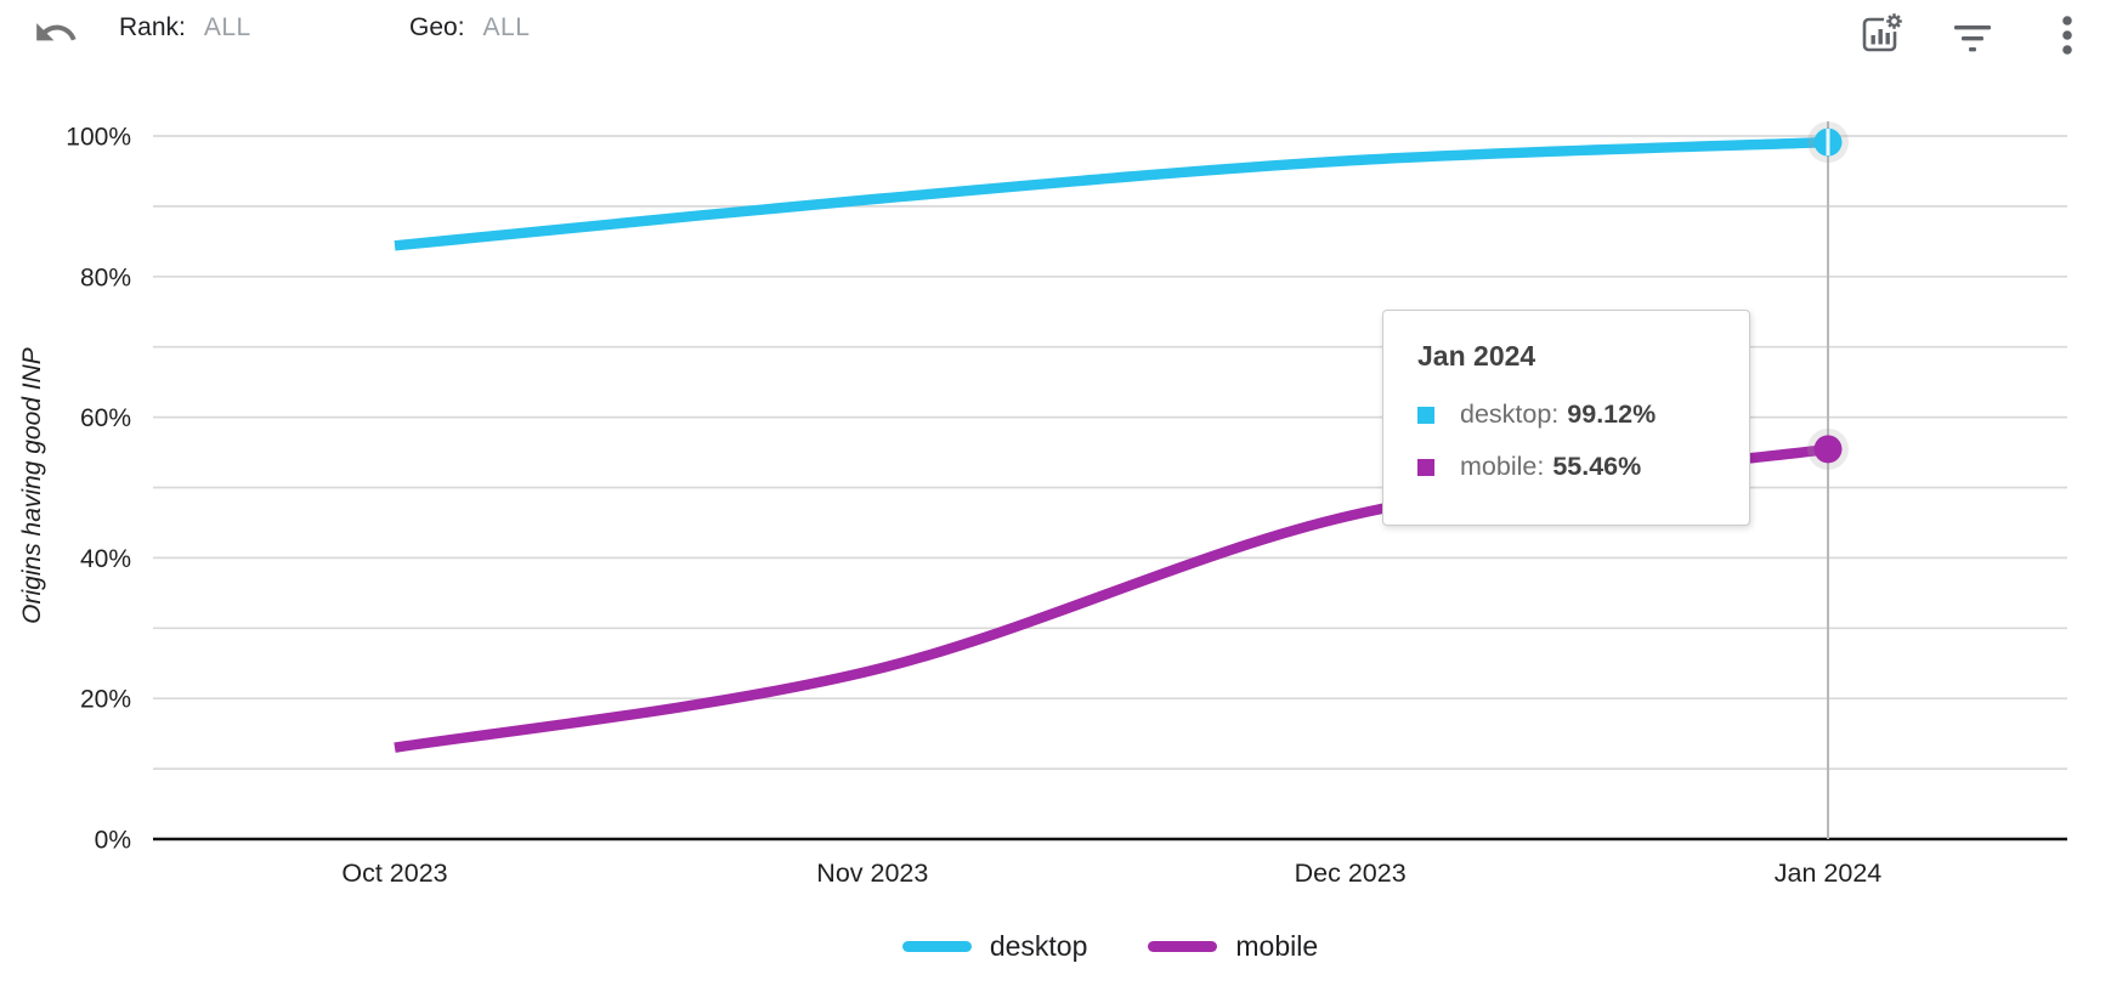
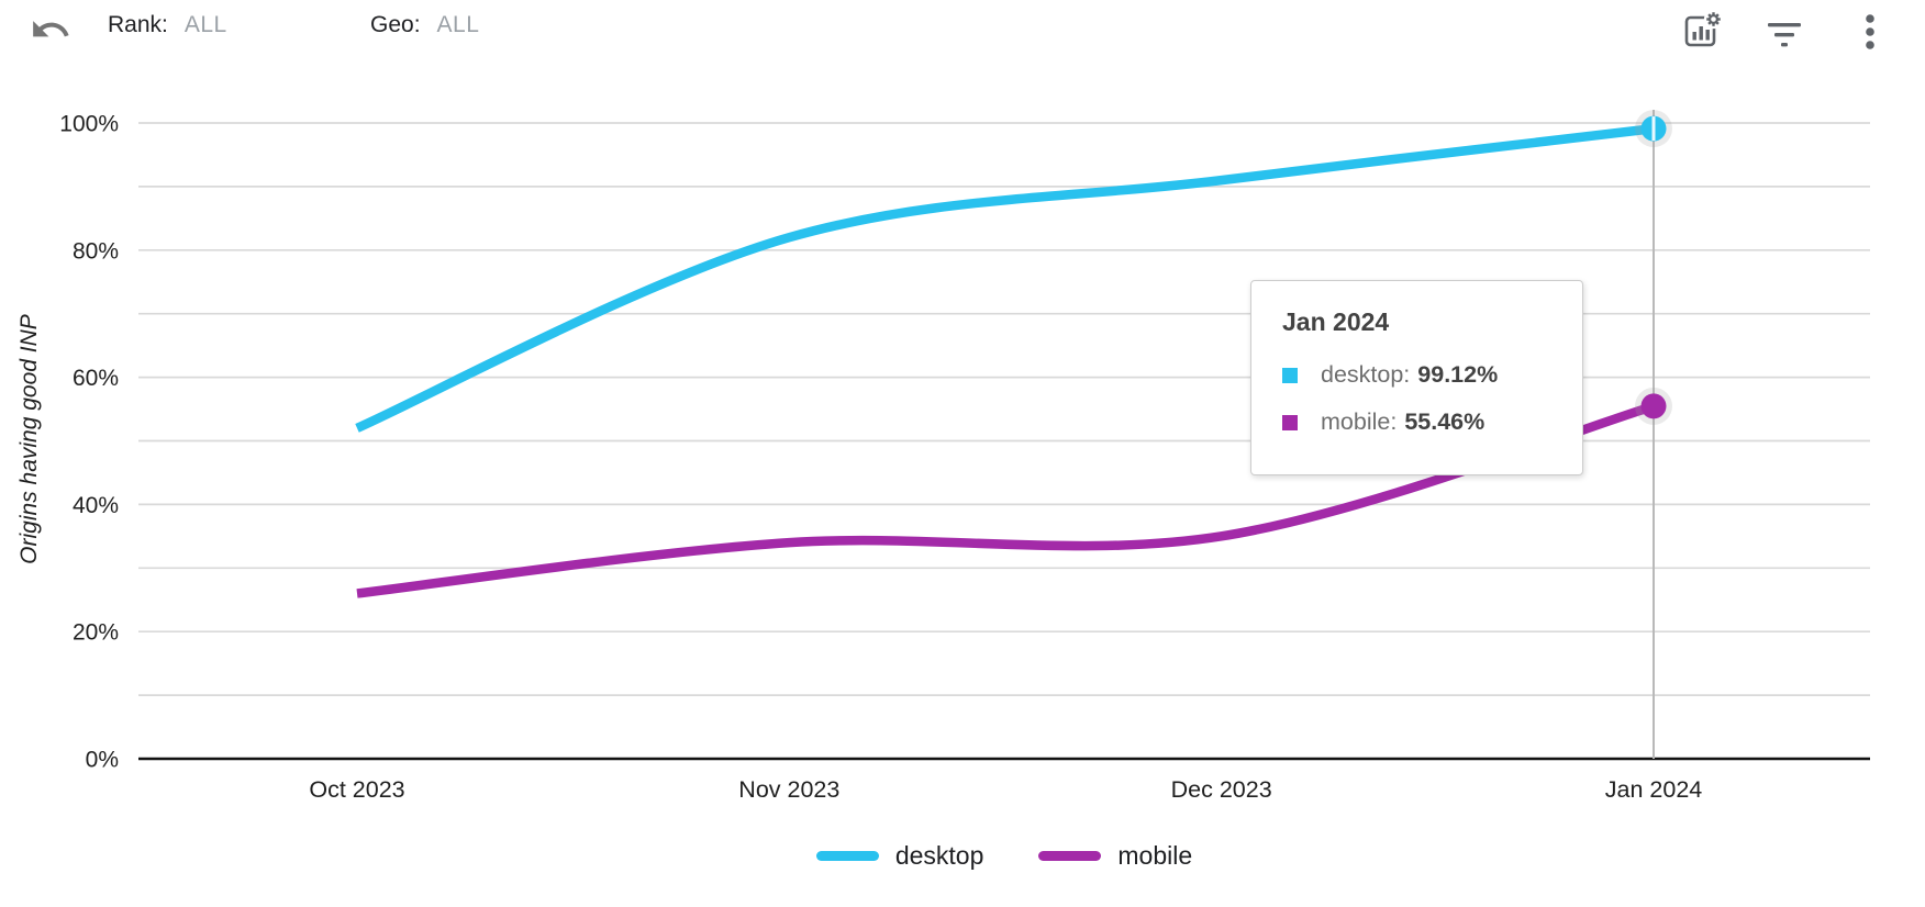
desktop/Oct 2023: 84% -> 52%
mobile/Oct 2023: 13% -> 26%
desktop/Nov 2023: 91% -> 82%
mobile/Nov 2023: 24% -> 34%
desktop/Dec 2023: 96% -> 91%
mobile/Dec 2023: 46% -> 35%
